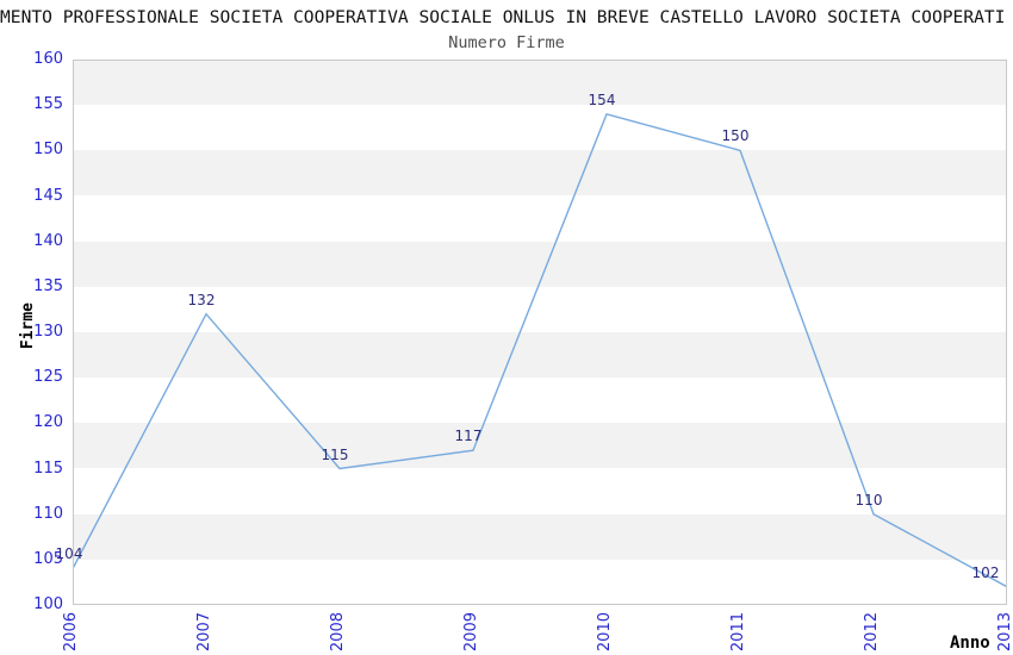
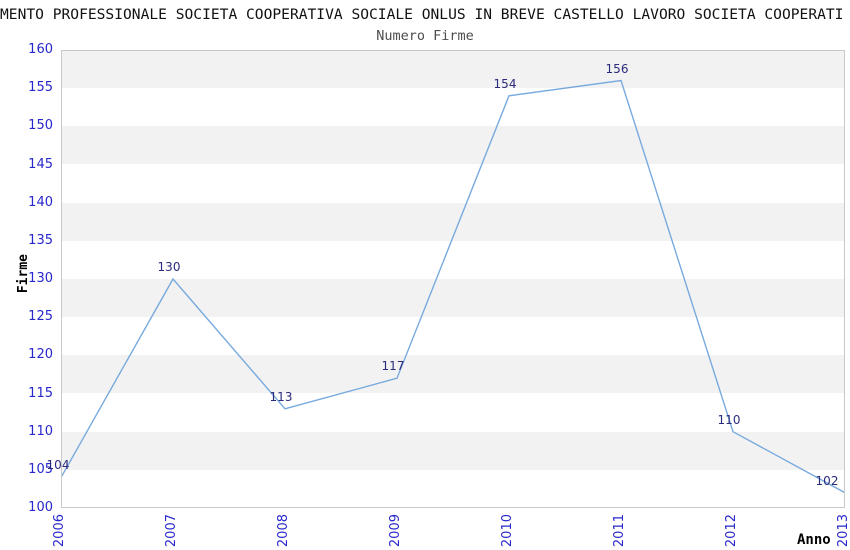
2007: 132 -> 130
2008: 115 -> 113
2011: 150 -> 156
